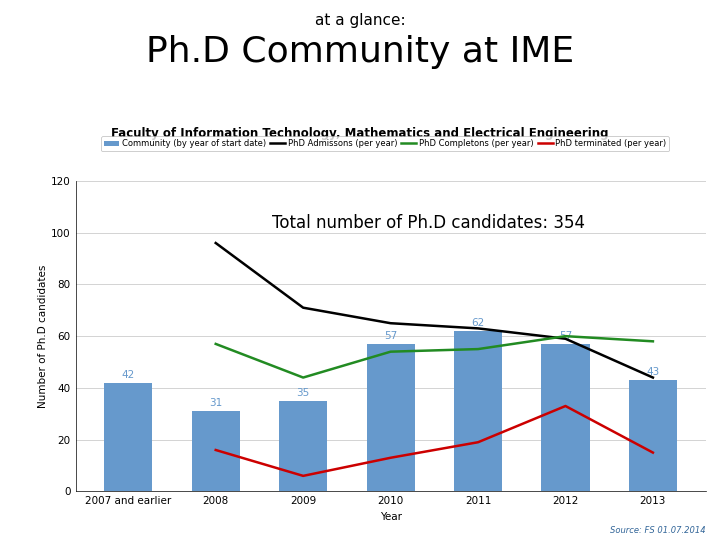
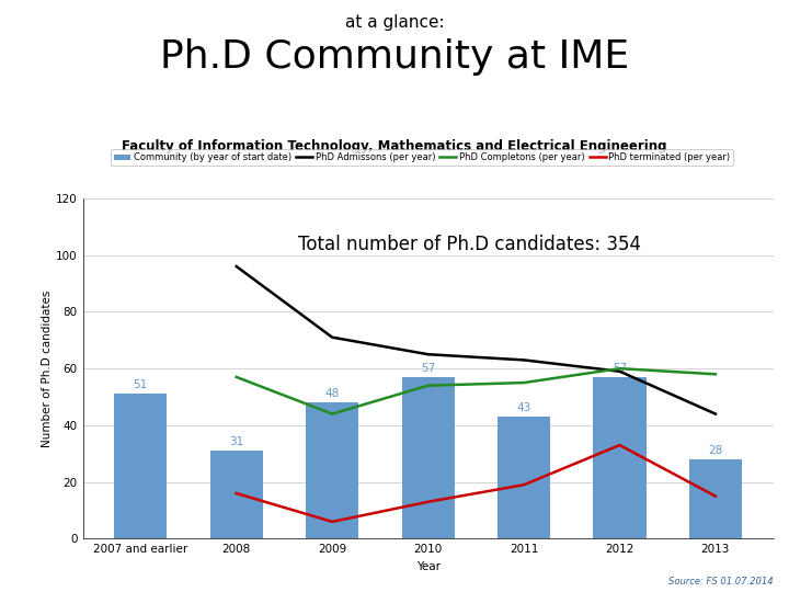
Community (by year of start date)/2007 and earlier: 42 -> 51
Community (by year of start date)/2009: 35 -> 48
Community (by year of start date)/2011: 62 -> 43
Community (by year of start date)/2013: 43 -> 28
